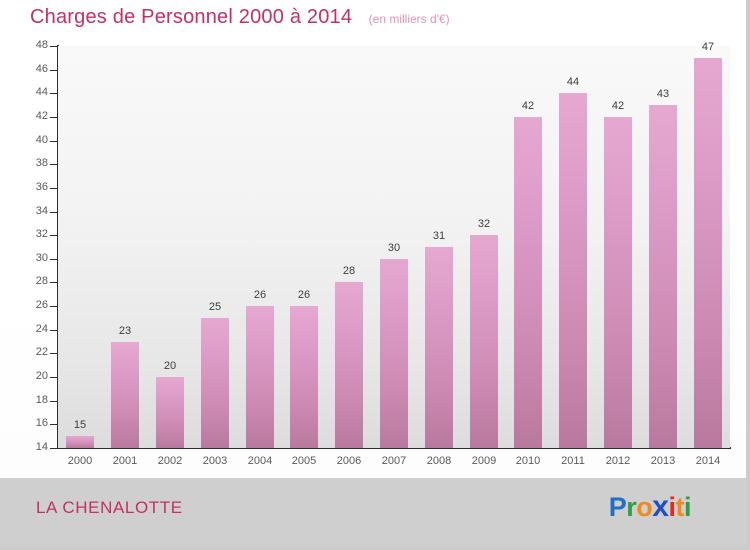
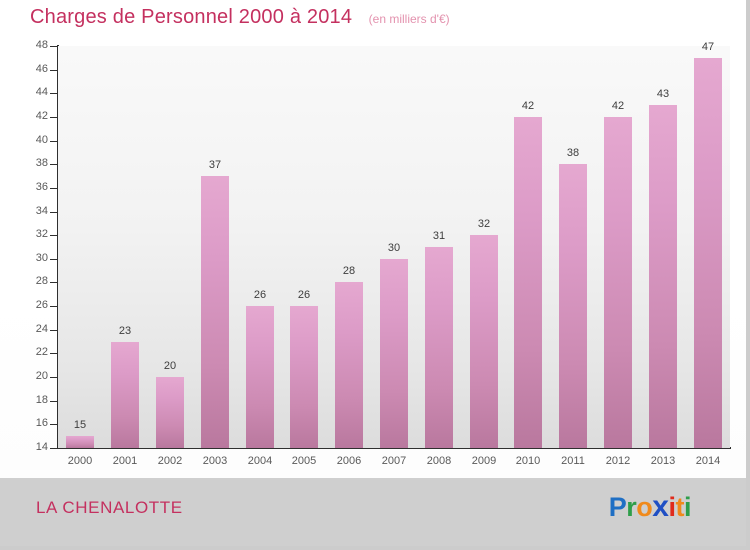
2003: 25 -> 37
2011: 44 -> 38
